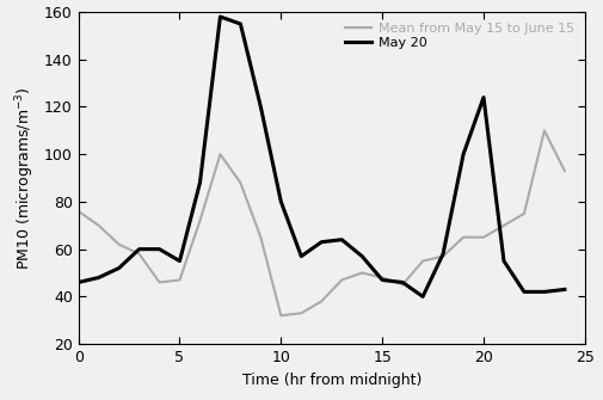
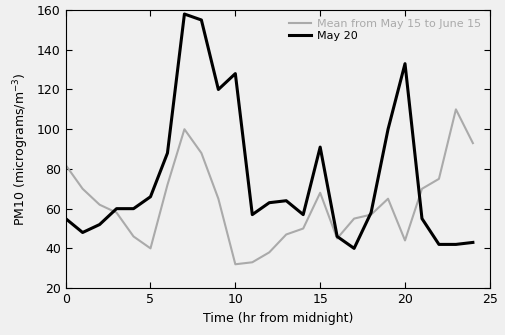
Mean from May 15 to June 15/0: 76 -> 82
May 20/0: 46 -> 55
Mean from May 15 to June 15/5: 47 -> 40
May 20/5: 55 -> 66
May 20/10: 80 -> 128
Mean from May 15 to June 15/15: 48 -> 68
May 20/15: 47 -> 91
Mean from May 15 to June 15/20: 65 -> 44
May 20/20: 124 -> 133
